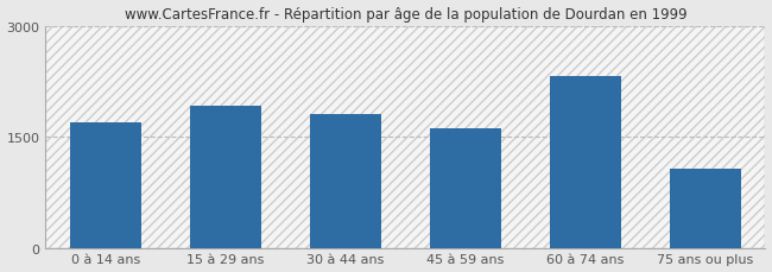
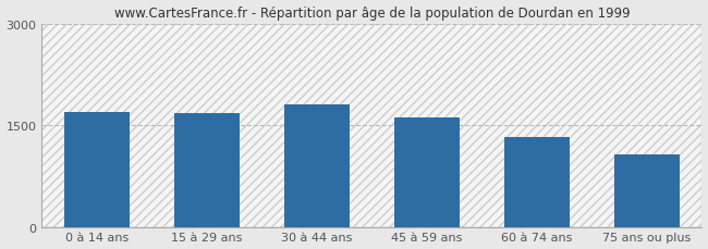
15 à 29 ans: 1920 -> 1680
60 à 74 ans: 2320 -> 1320
